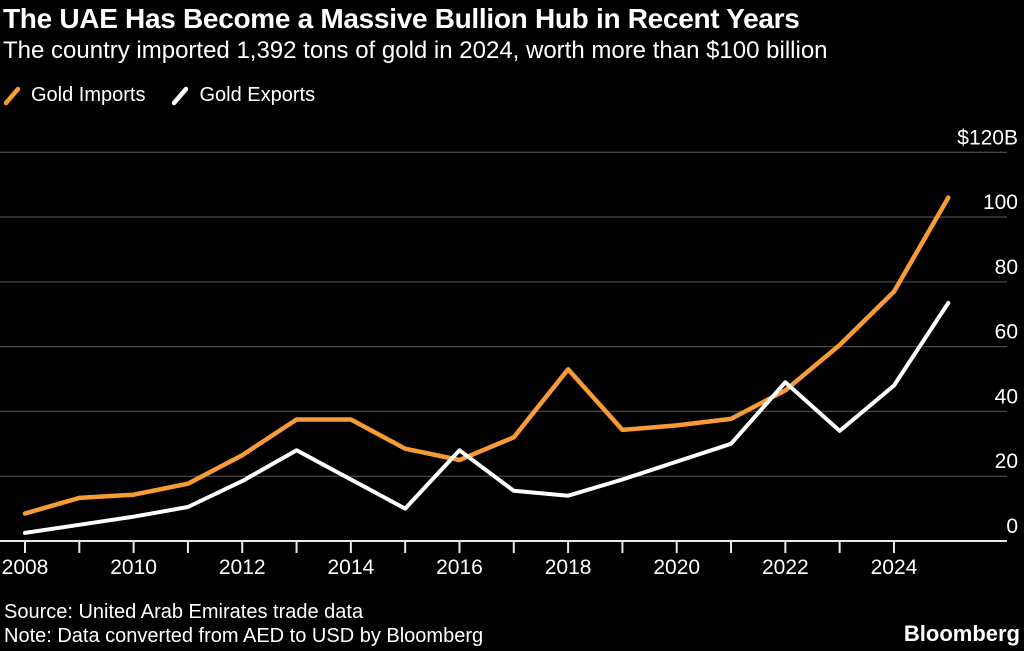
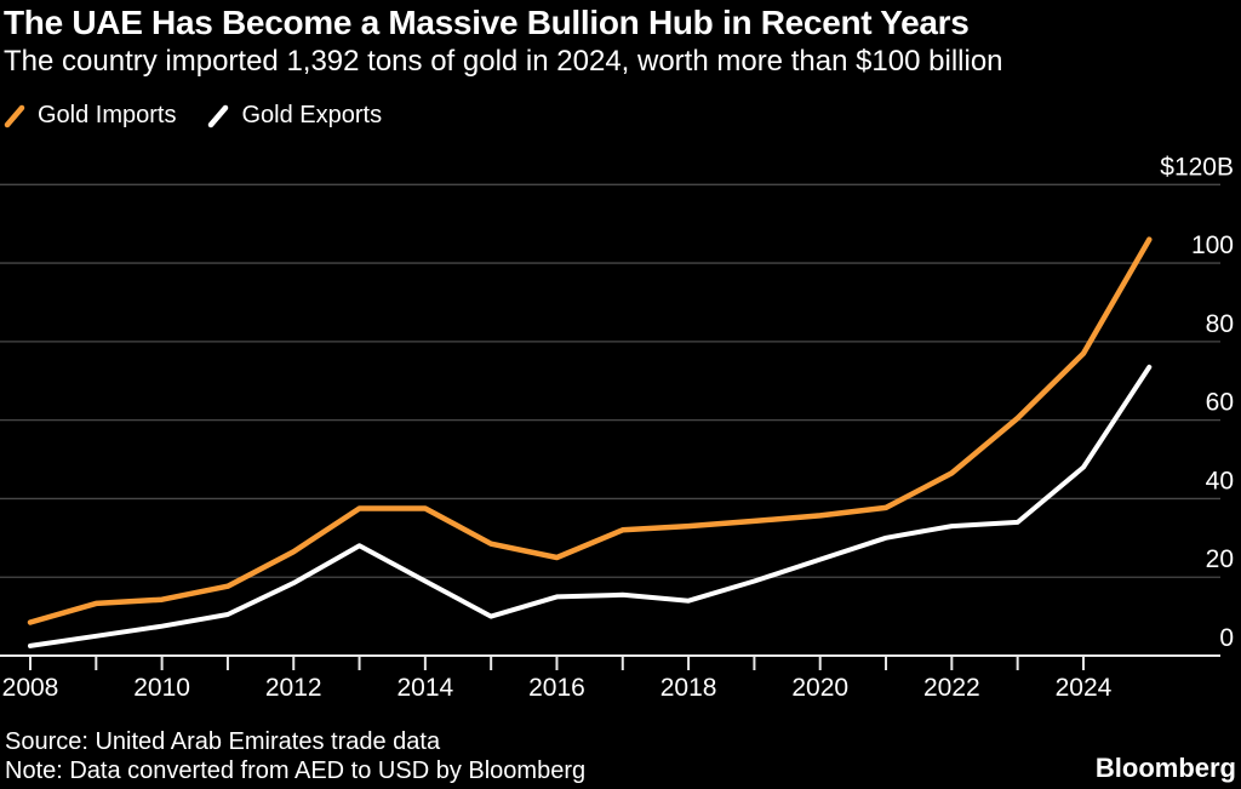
Gold Exports/2016: $28B -> $15B
Gold Imports/2018: $53B -> $33B
Gold Exports/2022: $49B -> $33B
